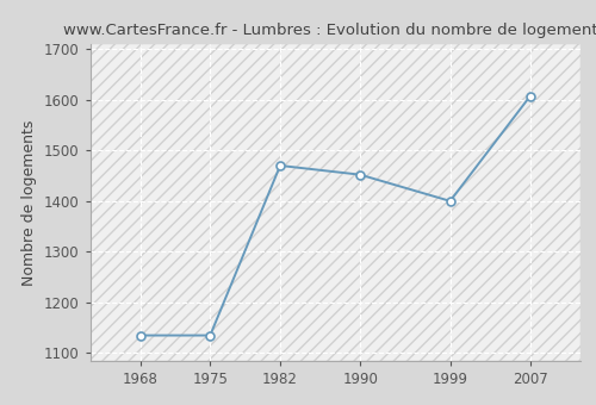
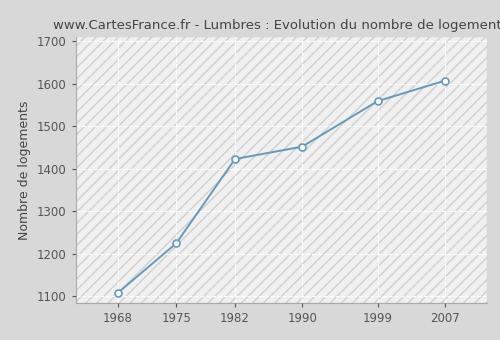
1968: 1135 -> 1108
1975: 1135 -> 1225
1982: 1470 -> 1423
1999: 1400 -> 1559
